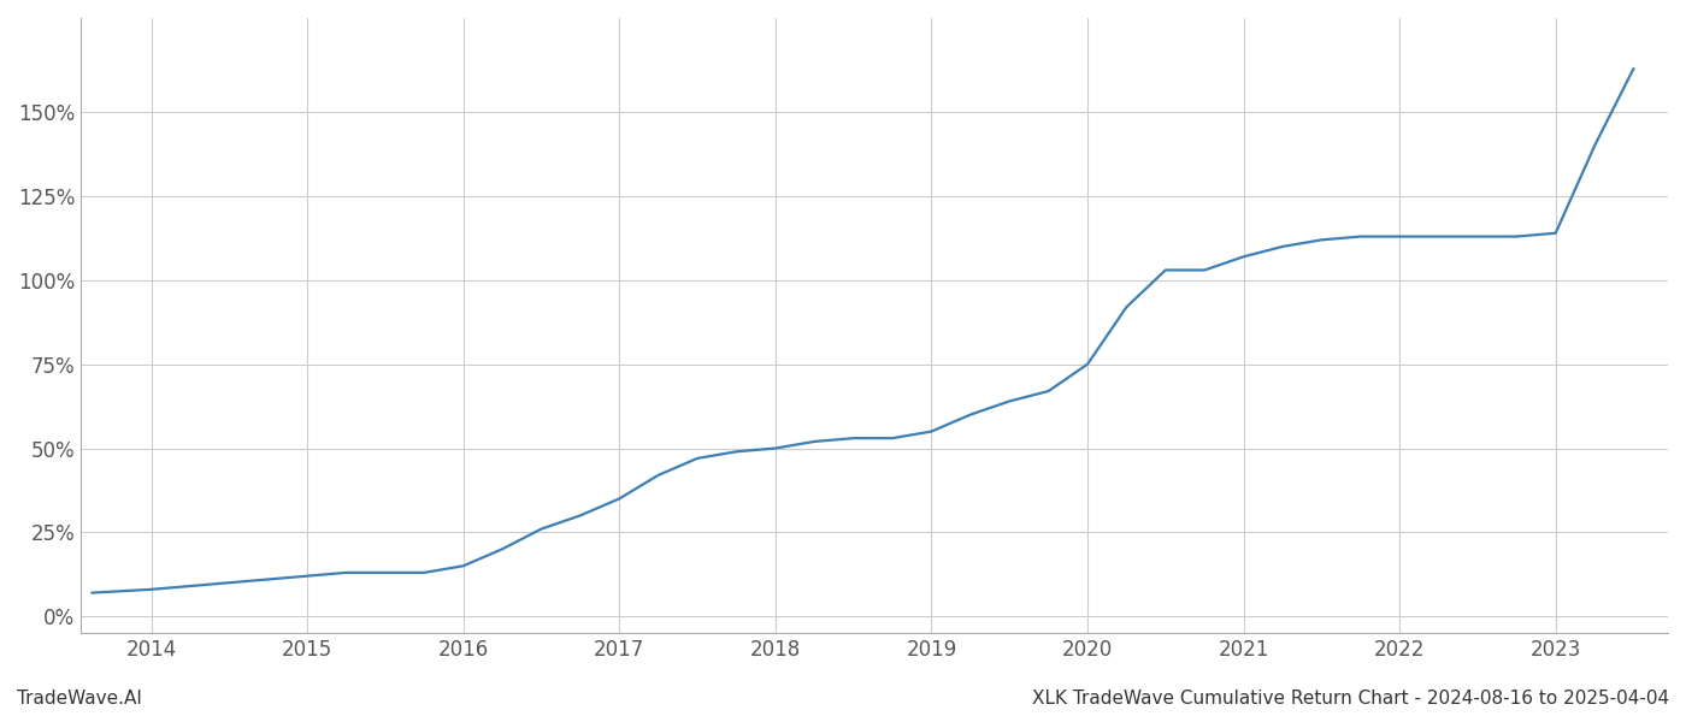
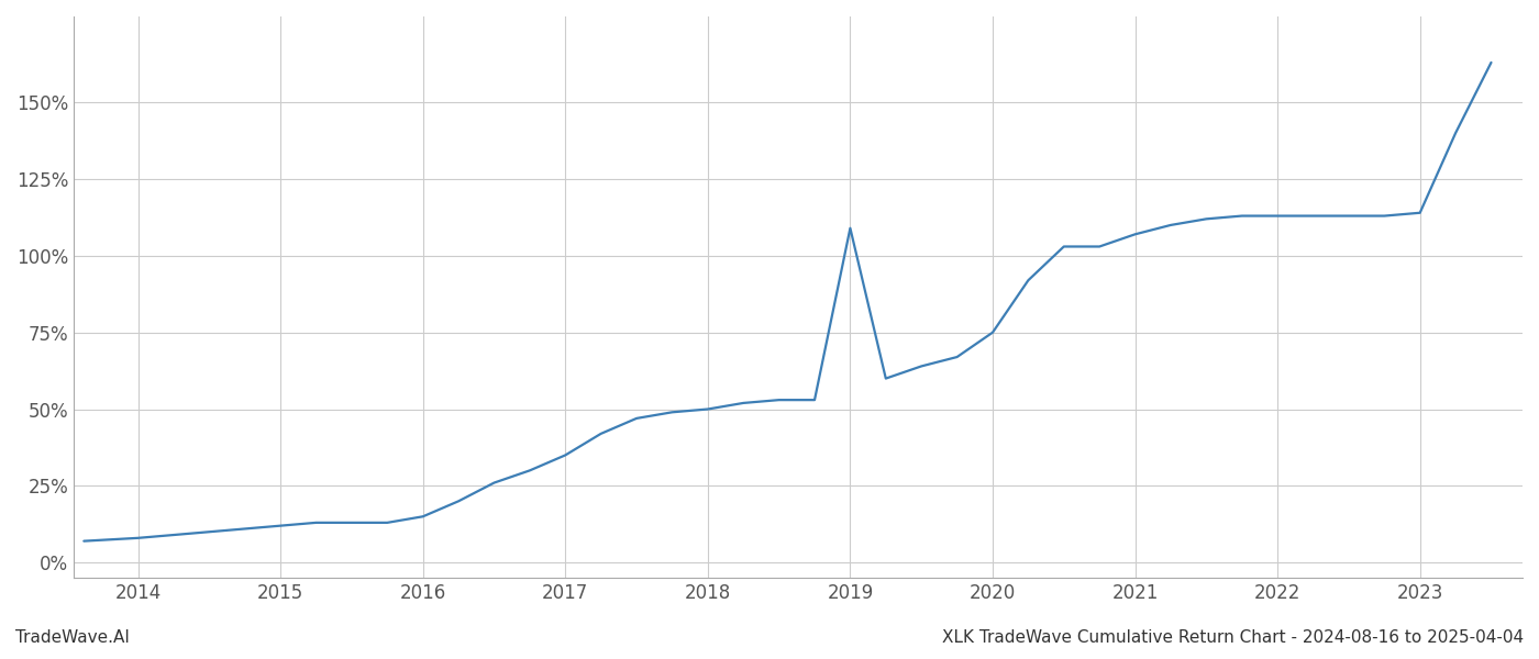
2019: 55% -> 109%
